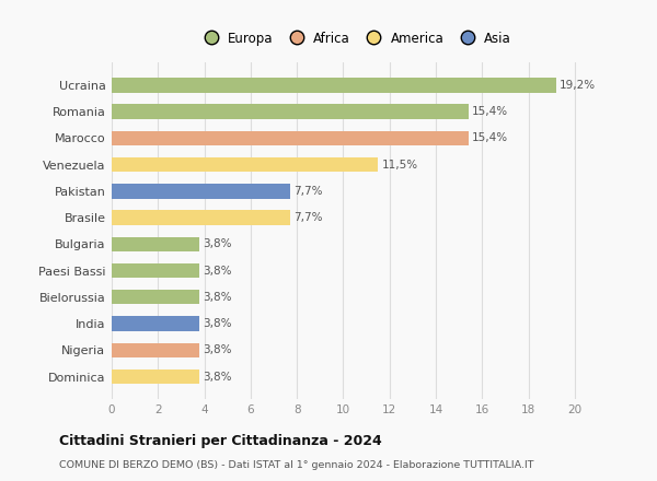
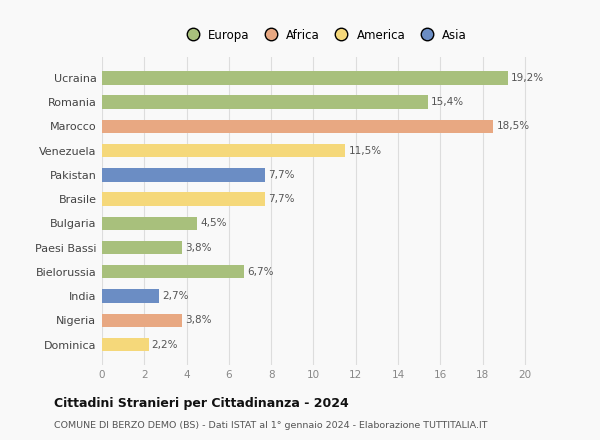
Marocco: 15,4% -> 18,5%
Bulgaria: 3,8% -> 4,5%
Bielorussia: 3,8% -> 6,7%
India: 3,8% -> 2,7%
Dominica: 3,8% -> 2,2%
